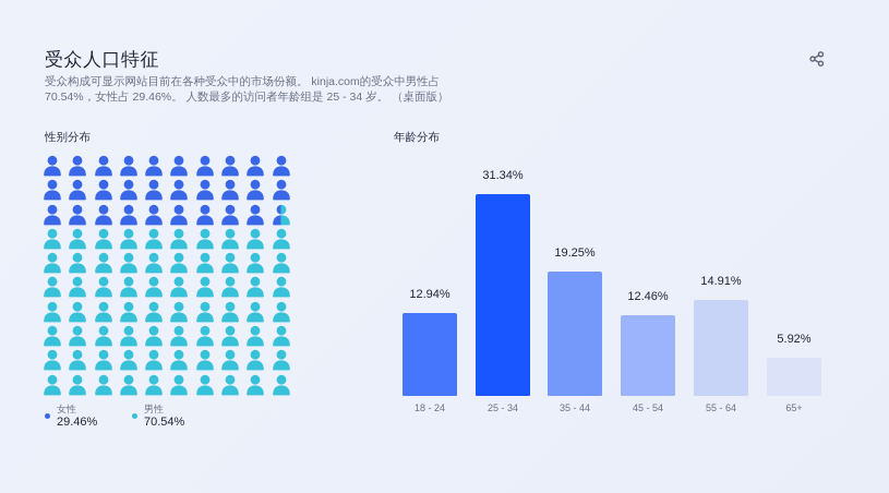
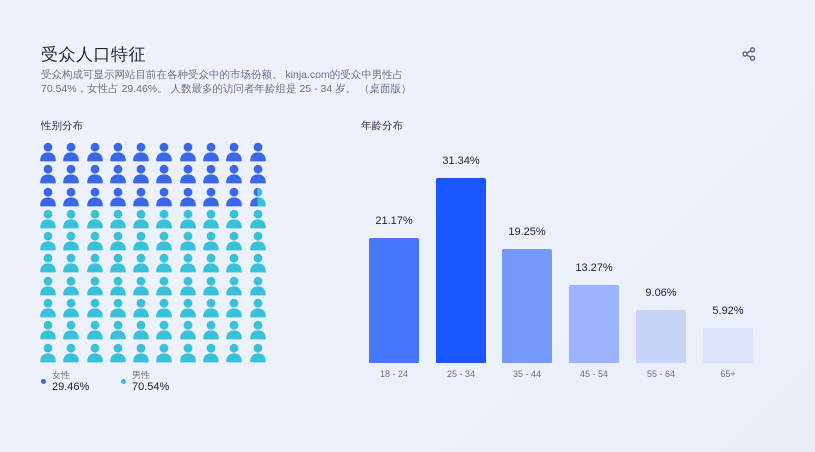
年龄分布/18 - 24: 12.94% -> 21.17%
年龄分布/45 - 54: 12.46% -> 13.27%
年龄分布/55 - 64: 14.91% -> 9.06%
